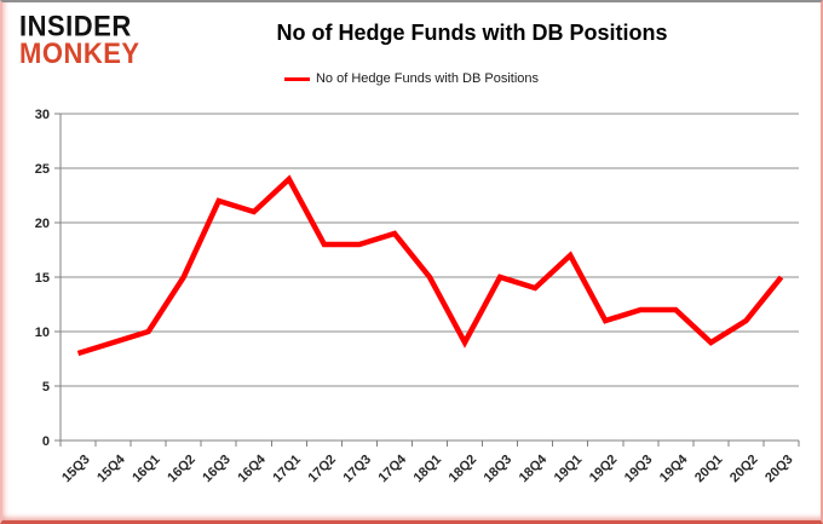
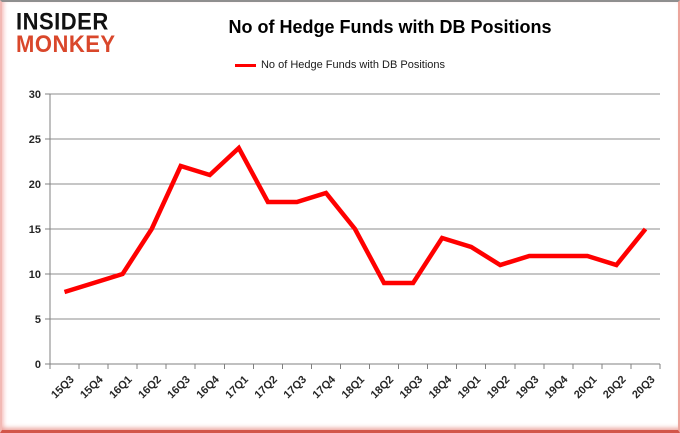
18Q3: 15 -> 9
19Q1: 17 -> 13
20Q1: 9 -> 12
